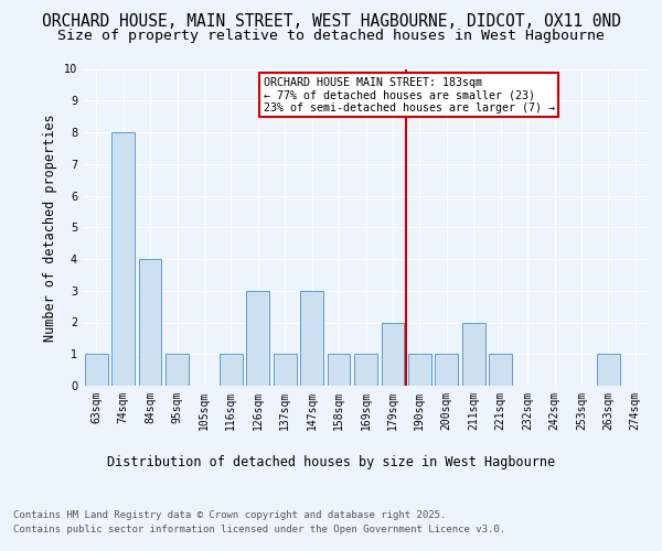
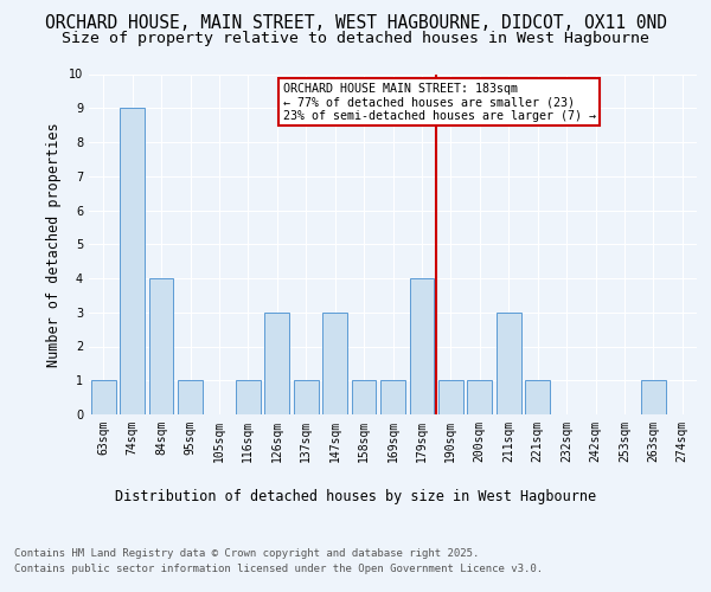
74sqm: 8 -> 9
179sqm: 2 -> 4
211sqm: 2 -> 3
